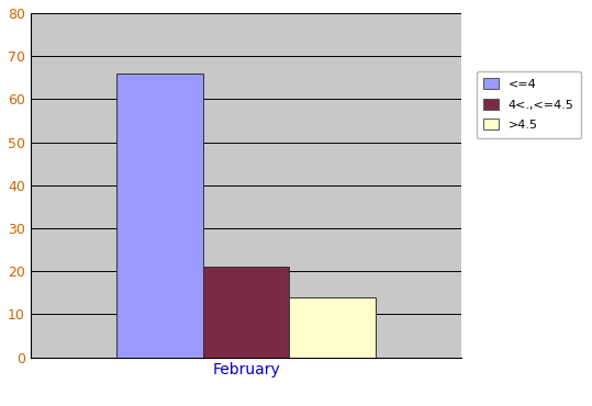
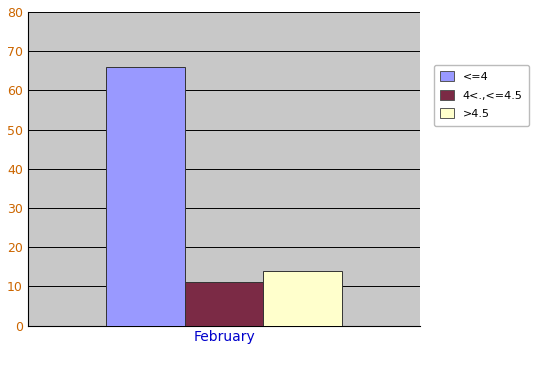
February: 21 -> 11
